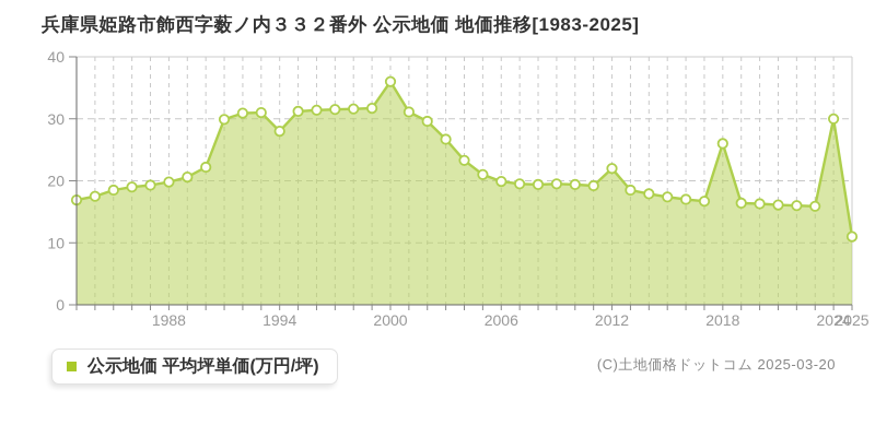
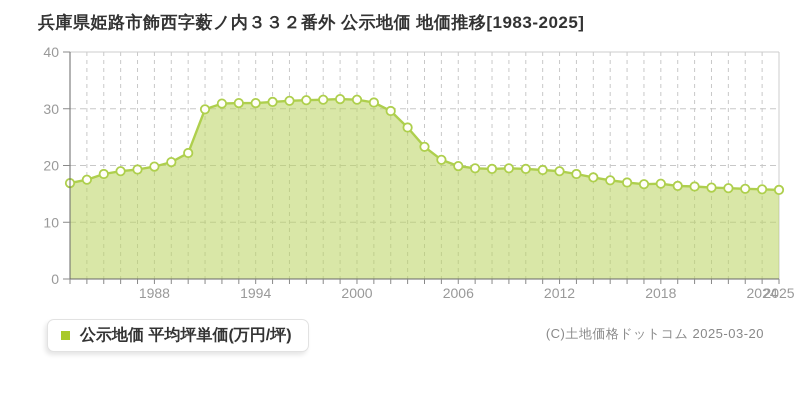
1994: 28 -> 31
2000: 36 -> 32
2012: 22 -> 19
2018: 26 -> 17
2024: 30 -> 16
2025: 11 -> 16
